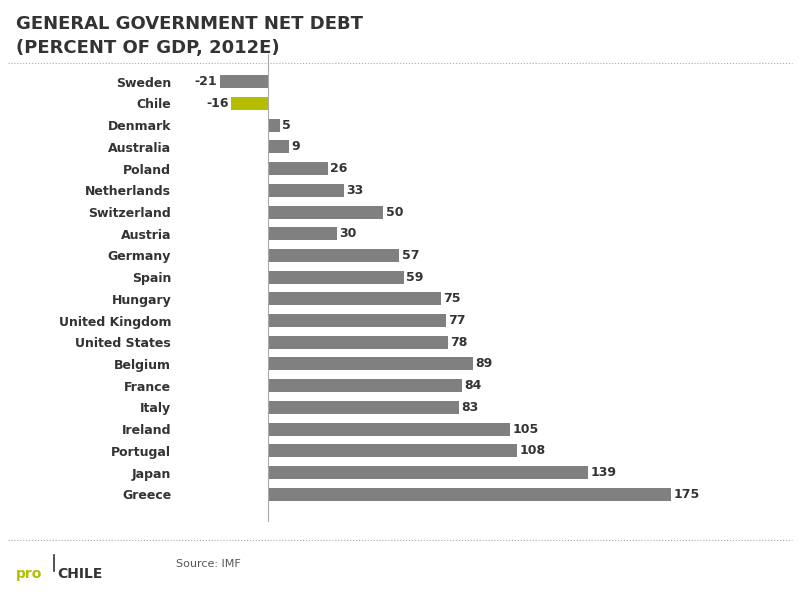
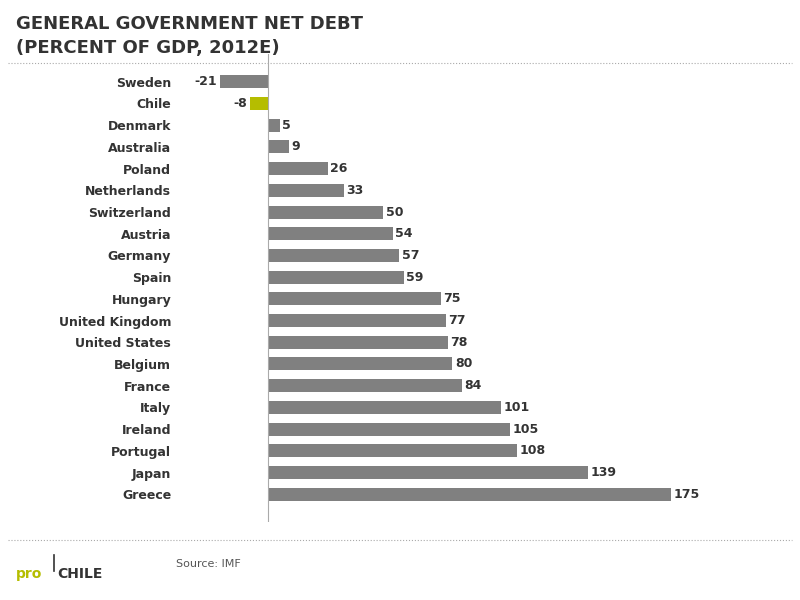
Chile: -16 -> -8
Austria: 30 -> 54
Belgium: 89 -> 80
Italy: 83 -> 101
